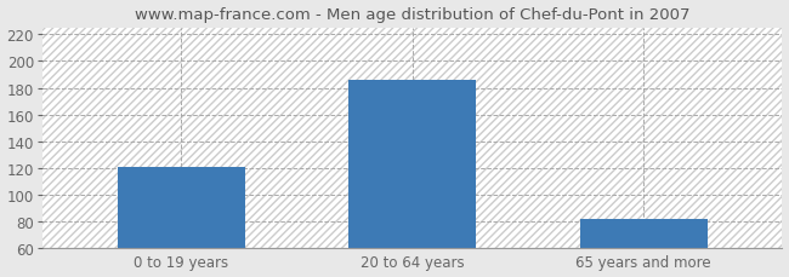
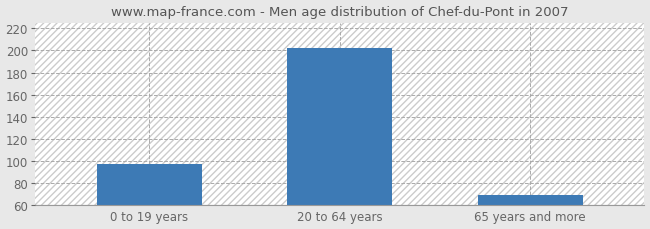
0 to 19 years: 121 -> 97
20 to 64 years: 186 -> 202
65 years and more: 82 -> 69
